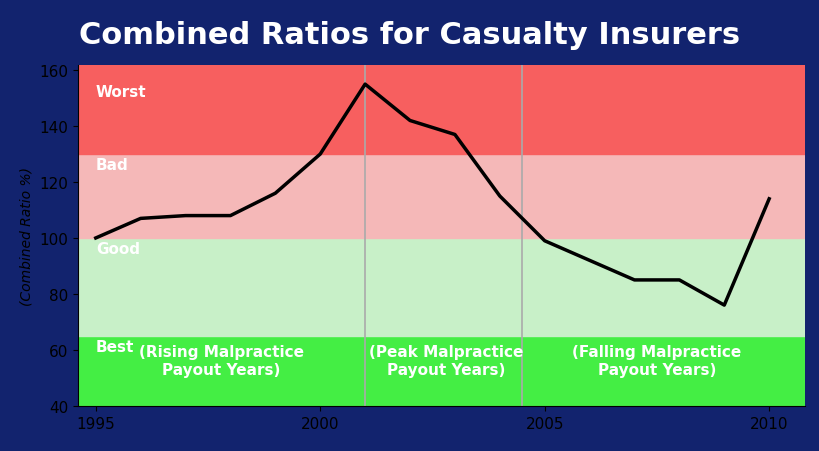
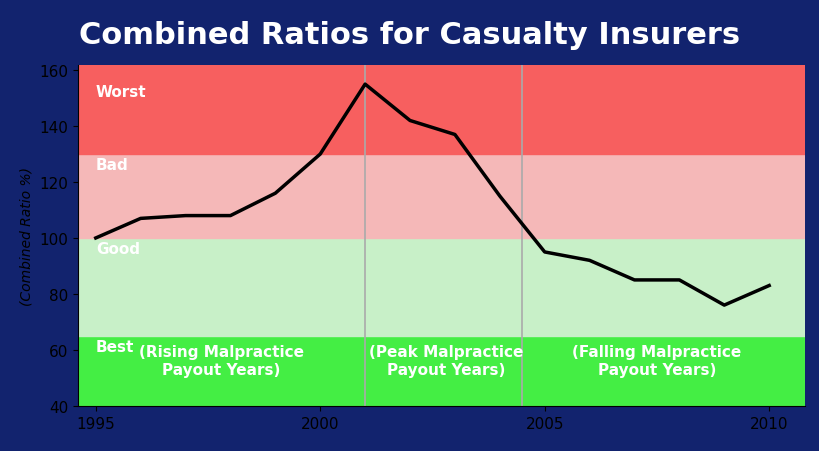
2005: 99 -> 95
2010: 114 -> 83
